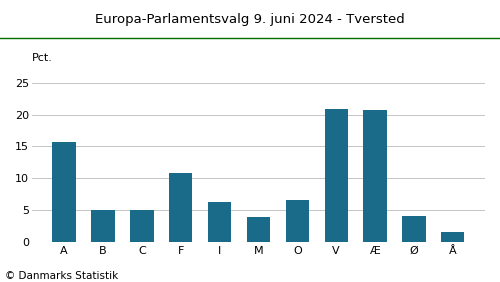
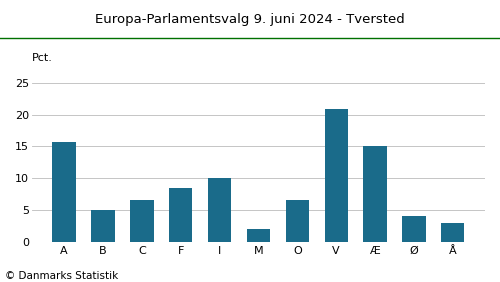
C: 4.9 -> 6.6
F: 10.8 -> 8.4
I: 6.3 -> 10.0
M: 3.9 -> 2.0
Æ: 20.7 -> 15.0
Å: 1.5 -> 3.0
